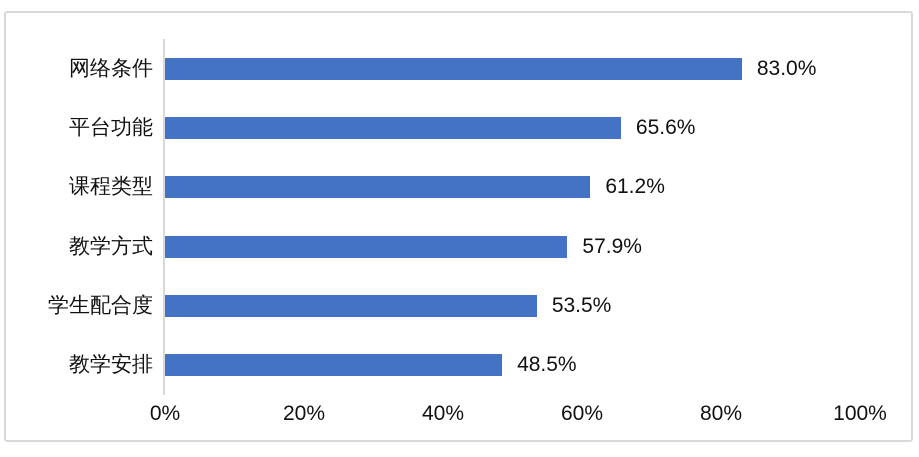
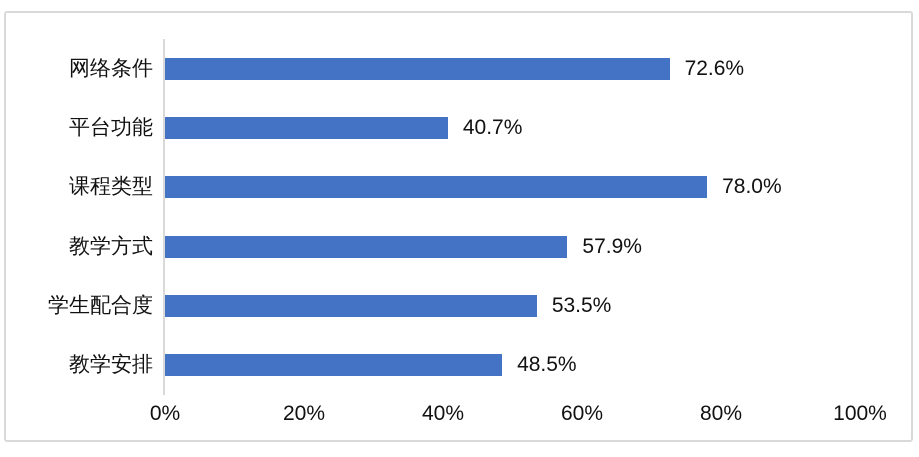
网络条件: 83.0% -> 72.6%
平台功能: 65.6% -> 40.7%
课程类型: 61.2% -> 78.0%
